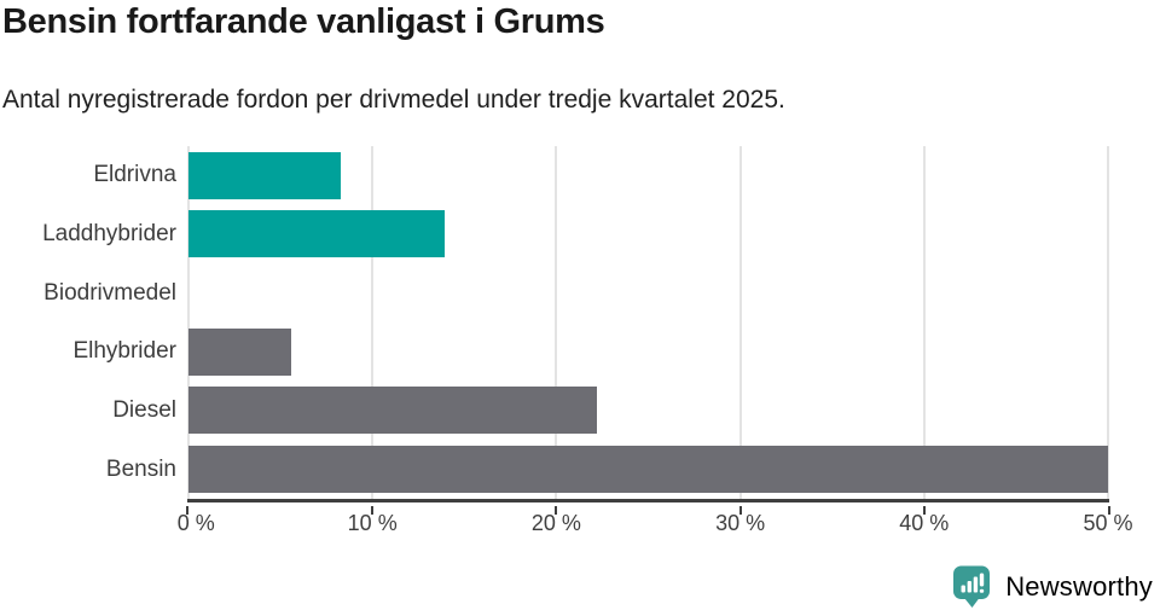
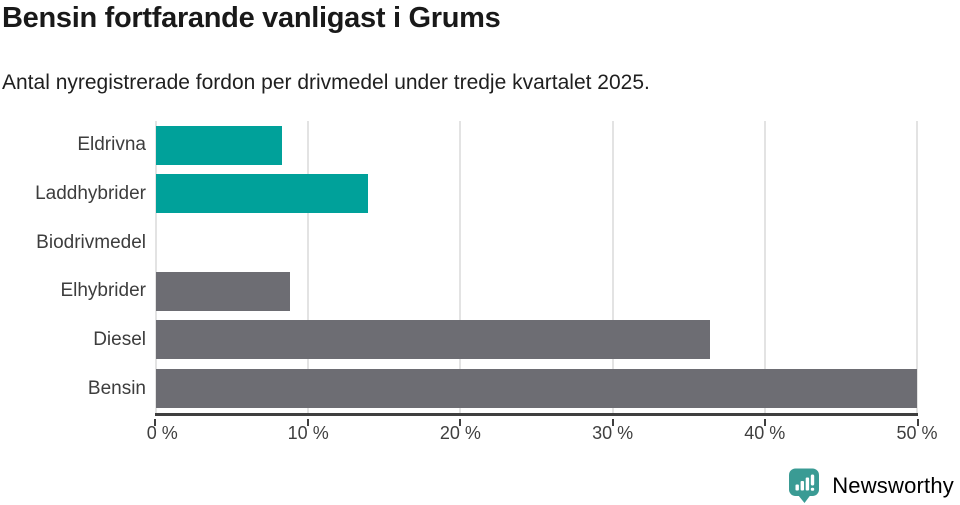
Elhybrider: 5.6% -> 8.8%
Diesel: 22.2% -> 36.4%
